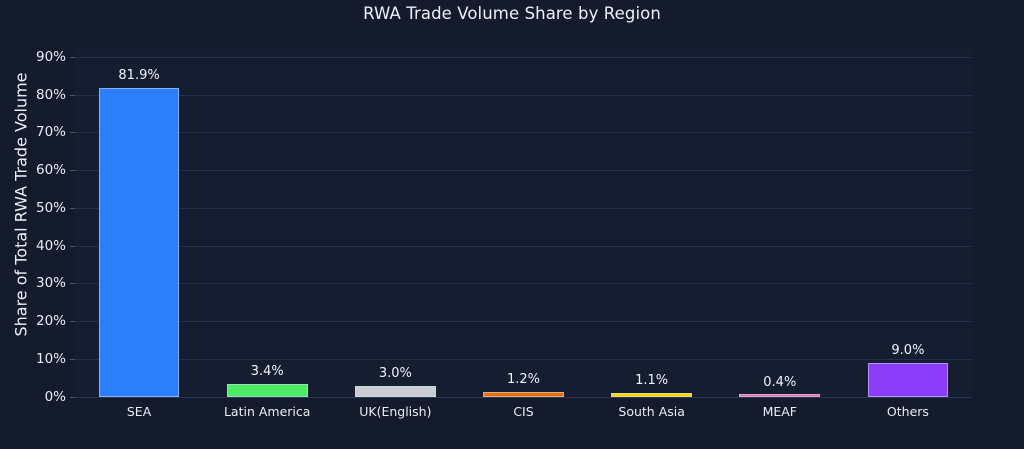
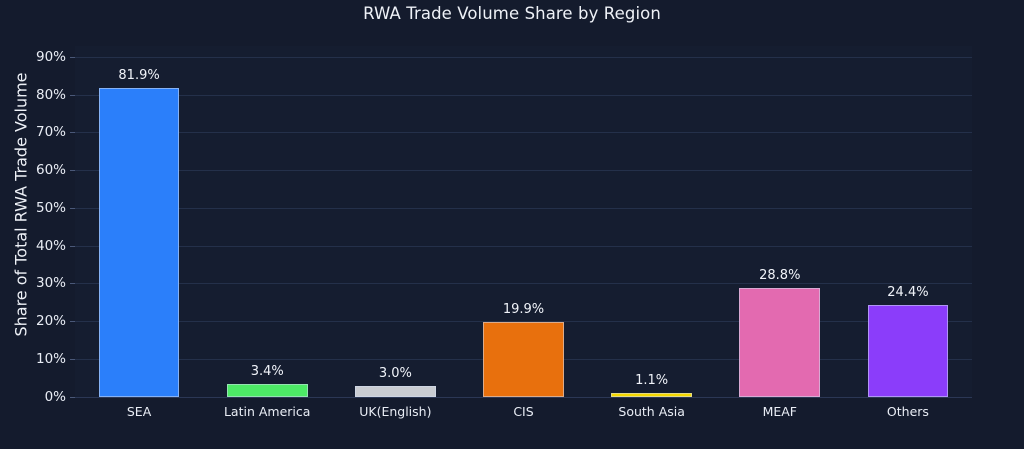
CIS: 1.2% -> 19.9%
MEAF: 0.4% -> 28.8%
Others: 9.0% -> 24.4%
